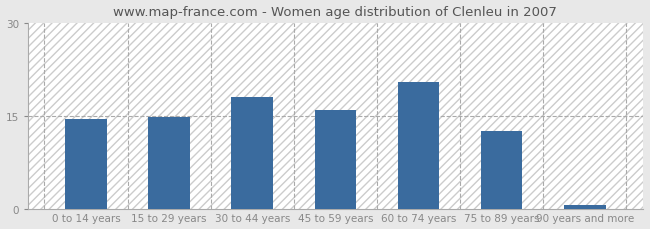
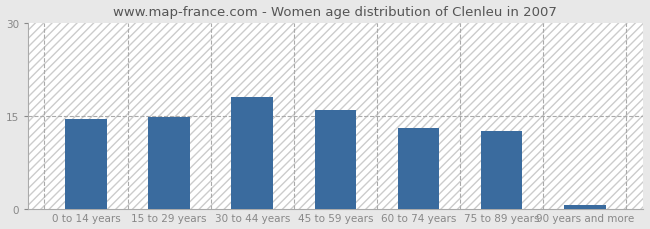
60 to 74 years: 20.4 -> 13.0
